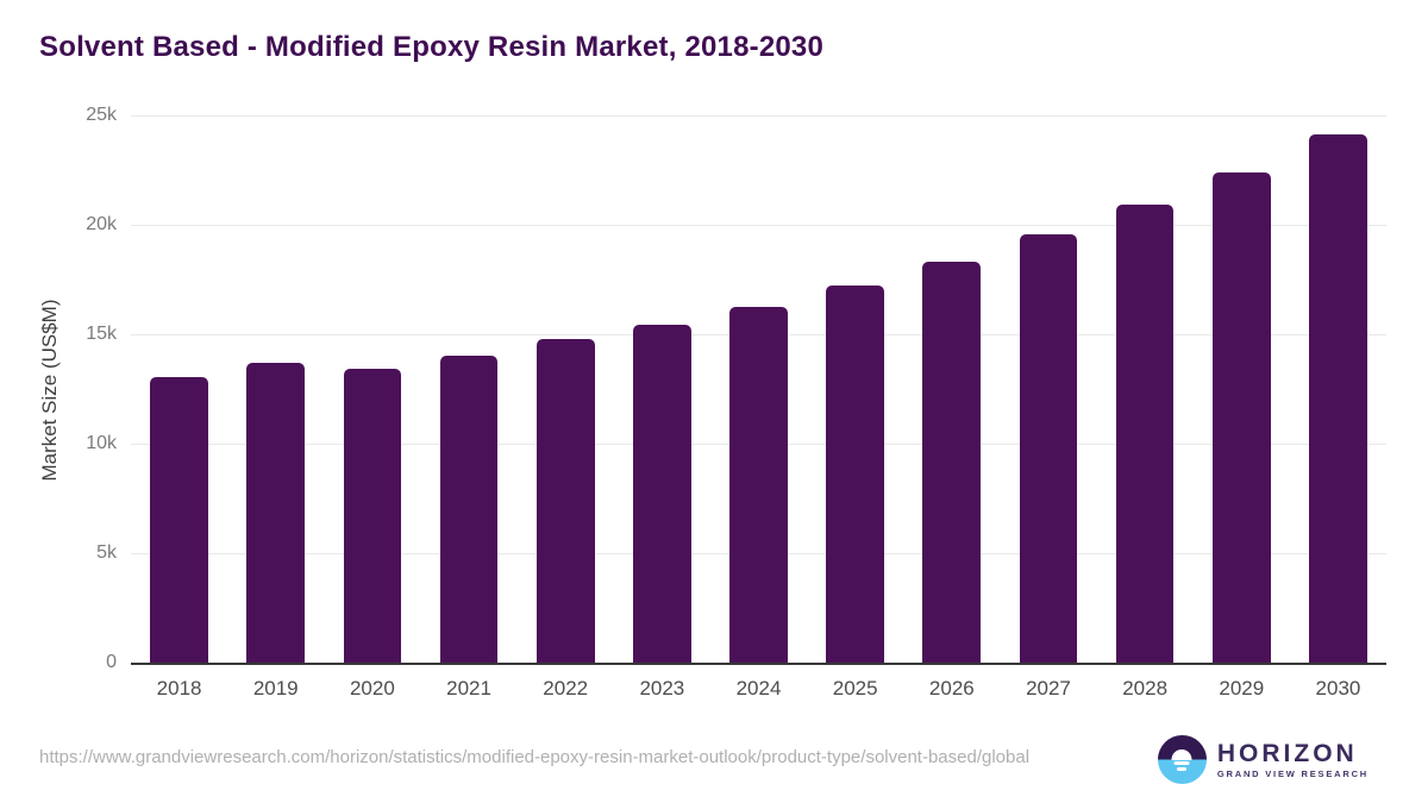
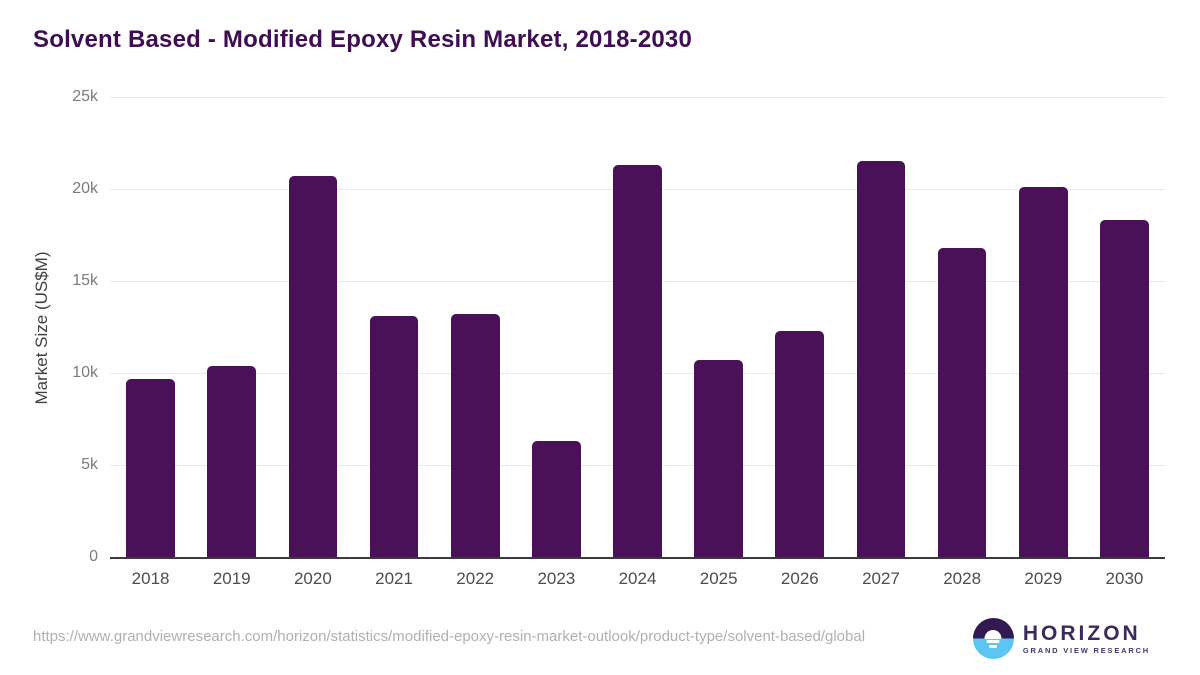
2018: 13.0k -> 9.7k
2019: 13.7k -> 10.4k
2020: 13.4k -> 20.7k
2021: 14.0k -> 13.1k
2022: 14.8k -> 13.2k
2023: 15.4k -> 6.3k
2024: 16.3k -> 21.3k
2025: 17.2k -> 10.7k
2026: 18.3k -> 12.3k
2027: 19.6k -> 21.5k
2028: 20.9k -> 16.8k
2029: 22.4k -> 20.1k
2030: 24.1k -> 18.3k
